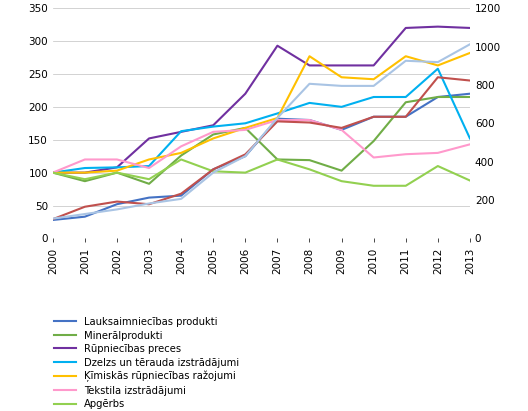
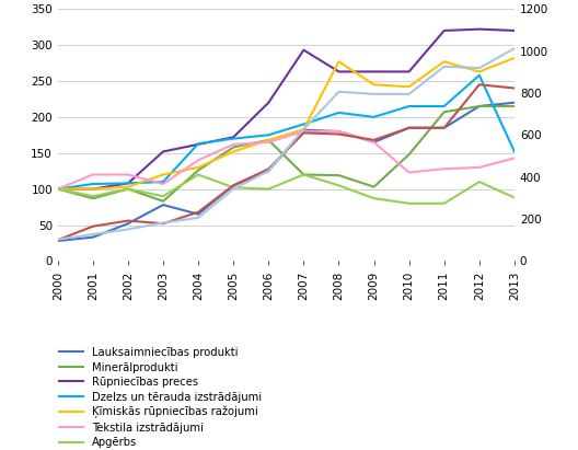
Lauksaimniecības produkti/2003: 62 -> 78
